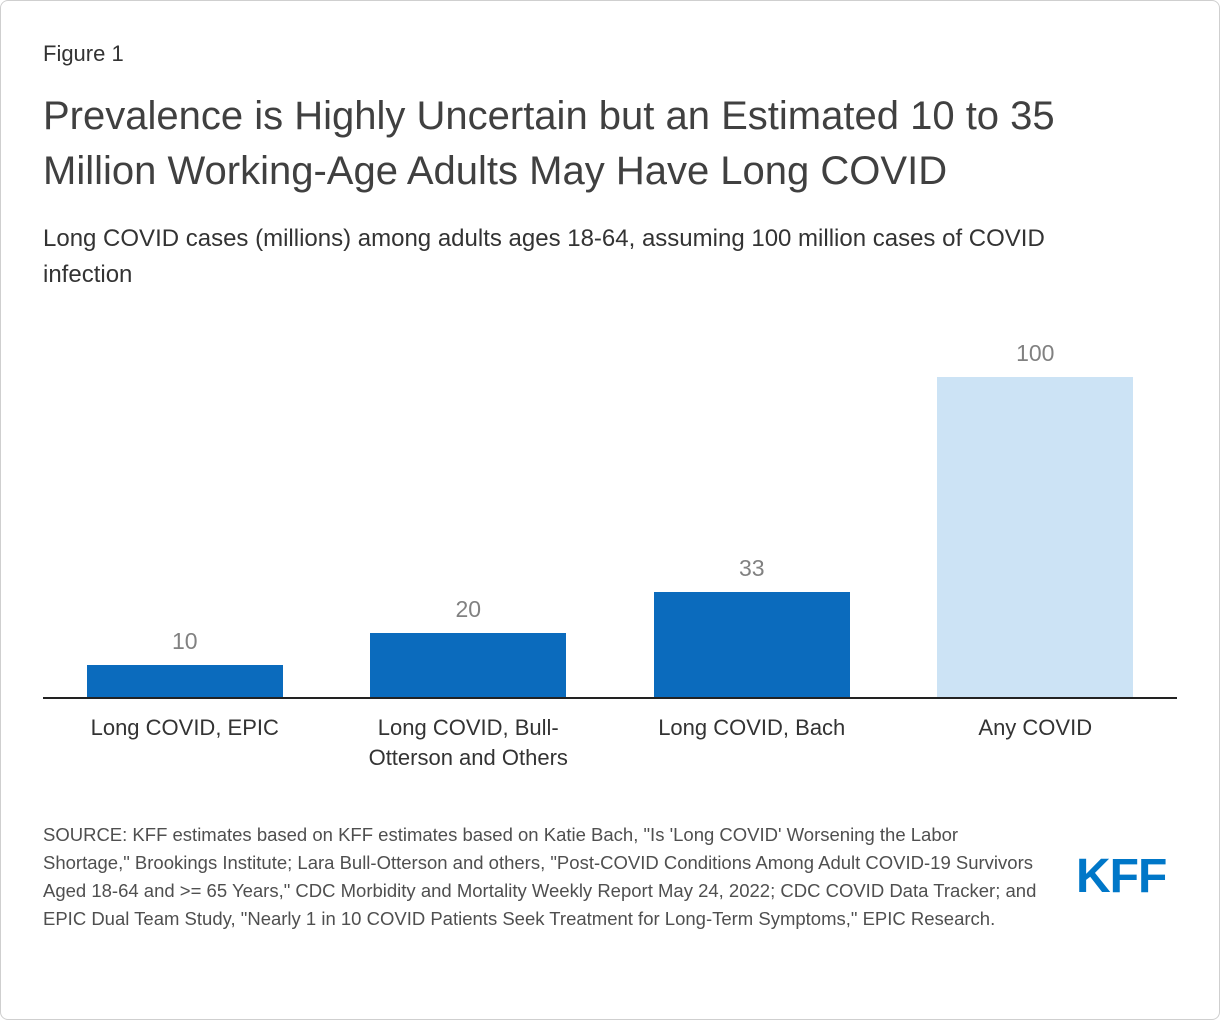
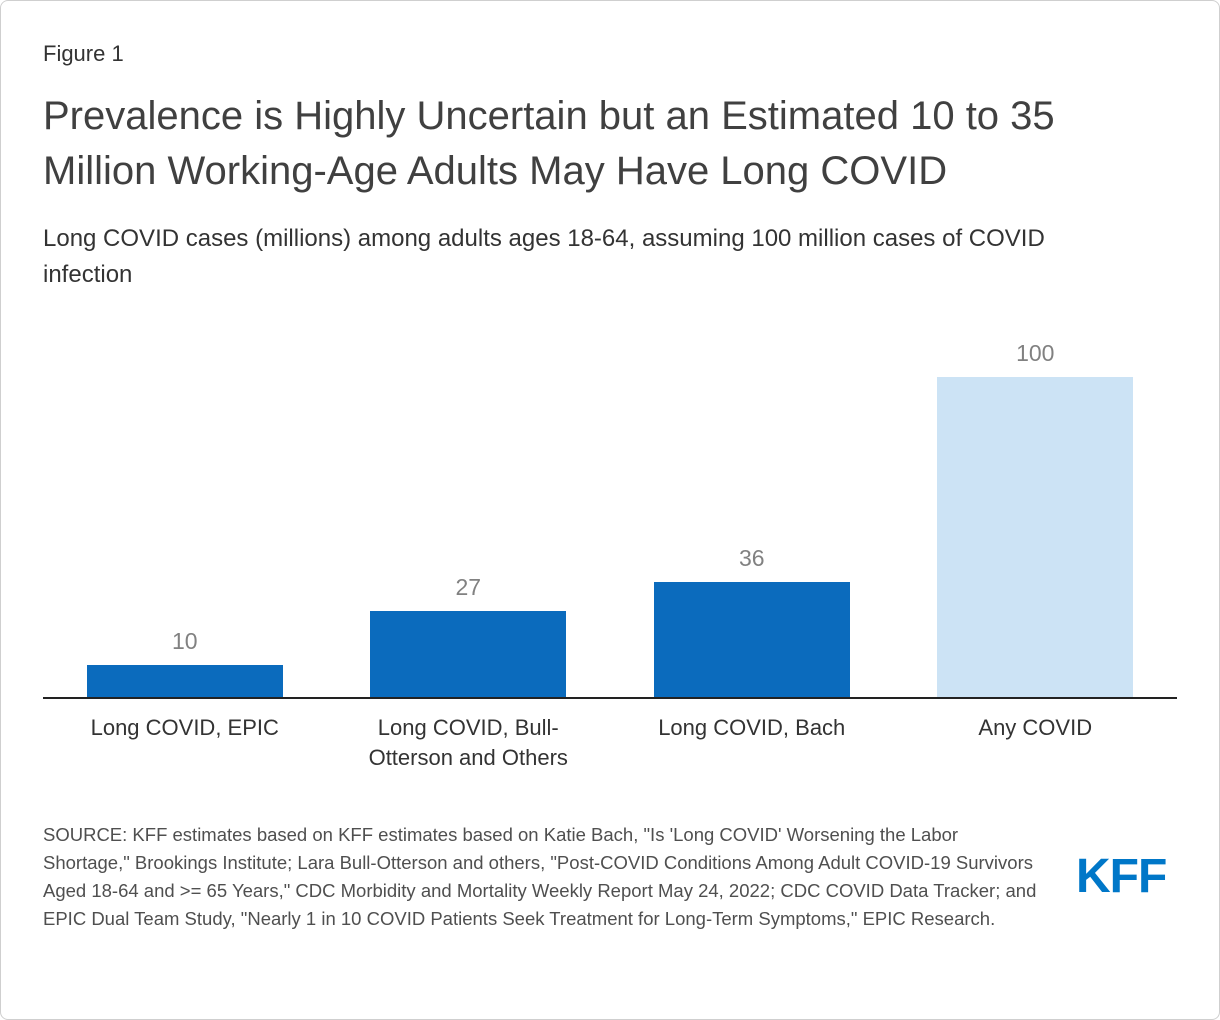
Long COVID, Bull-Otterson and Others: 20 -> 27
Long COVID, Bach: 33 -> 36
